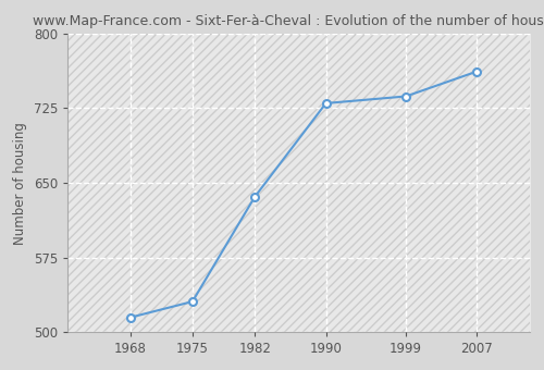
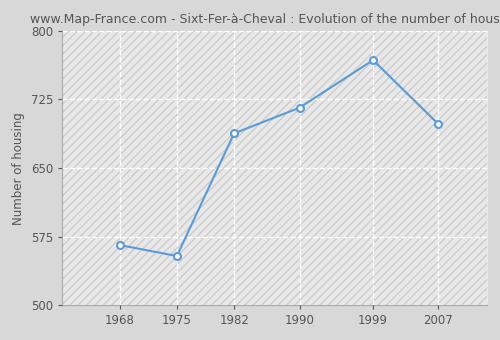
1968: 515 -> 566
1975: 531 -> 554
1982: 636 -> 688
1990: 730 -> 716
1999: 737 -> 768
2007: 762 -> 698
